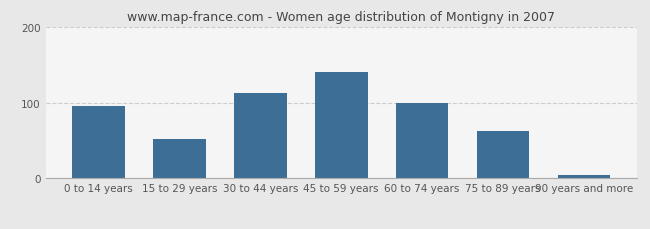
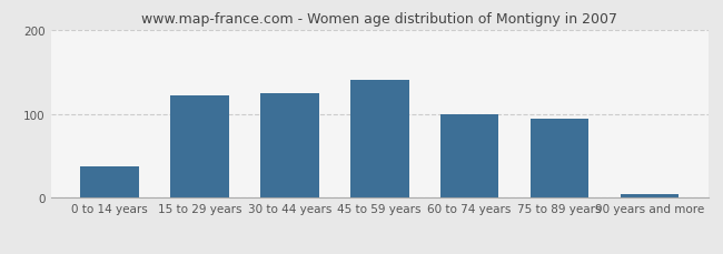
0 to 14 years: 95 -> 38
15 to 29 years: 52 -> 122
30 to 44 years: 113 -> 124
75 to 89 years: 62 -> 94
